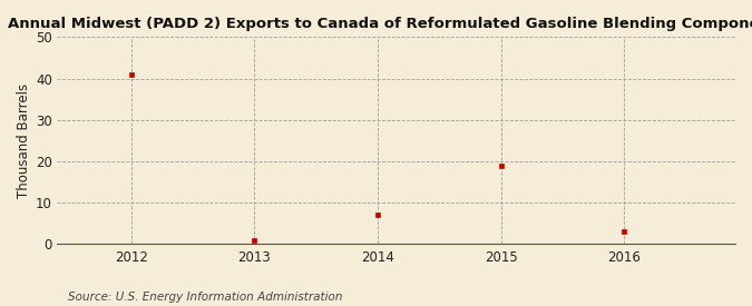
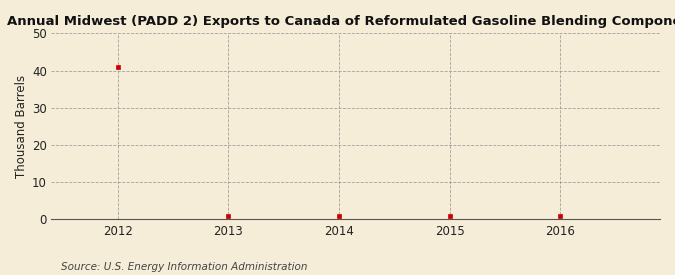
2014: 7 -> 1
2015: 19 -> 1
2016: 3 -> 1
